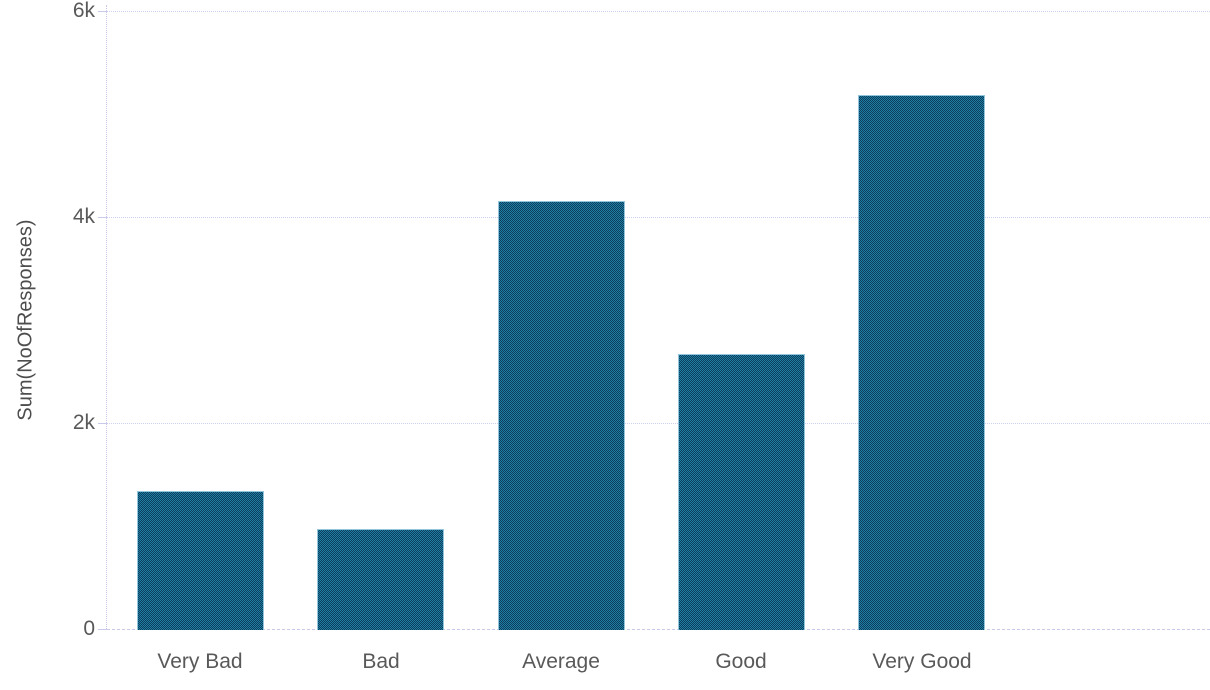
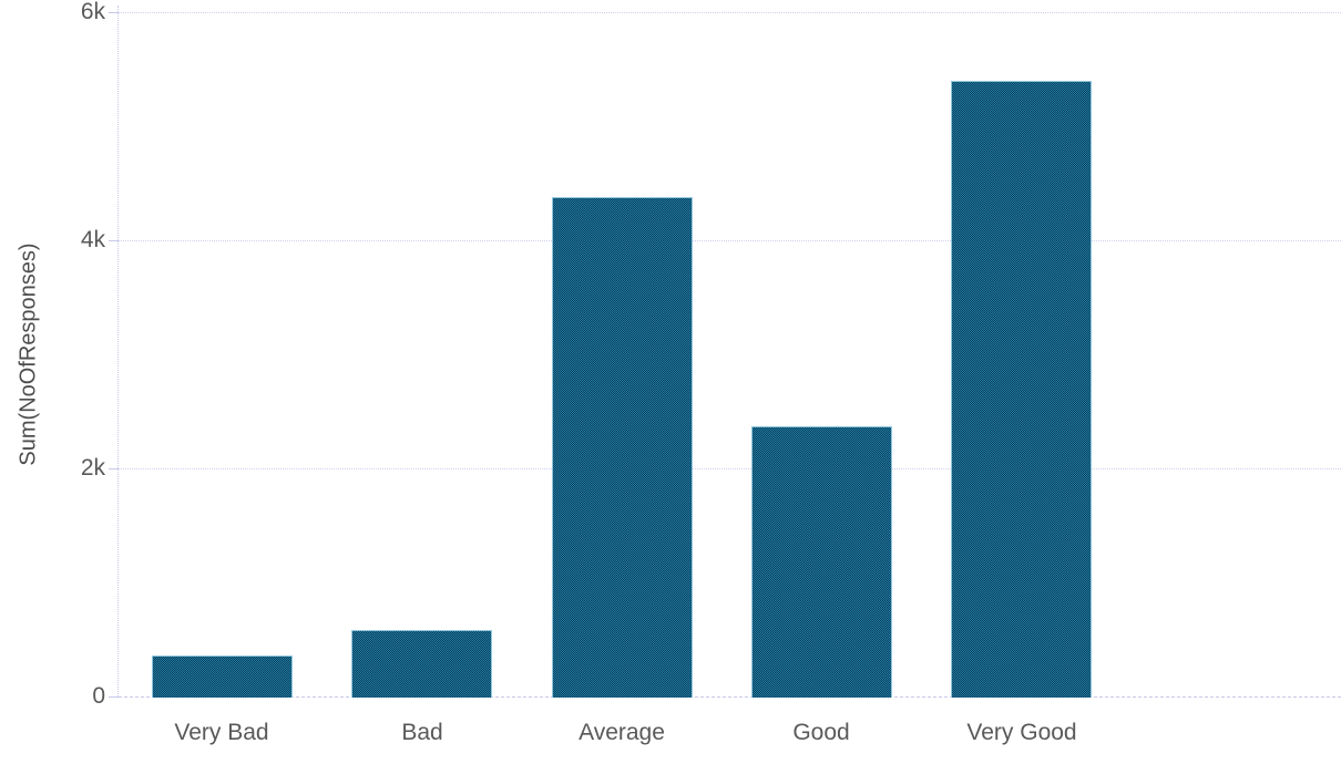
Very Bad: 1.34k -> 0.36k
Bad: 0.97k -> 0.58k
Average: 4.16k -> 4.38k
Good: 2.67k -> 2.37k
Very Good: 5.18k -> 5.40k
